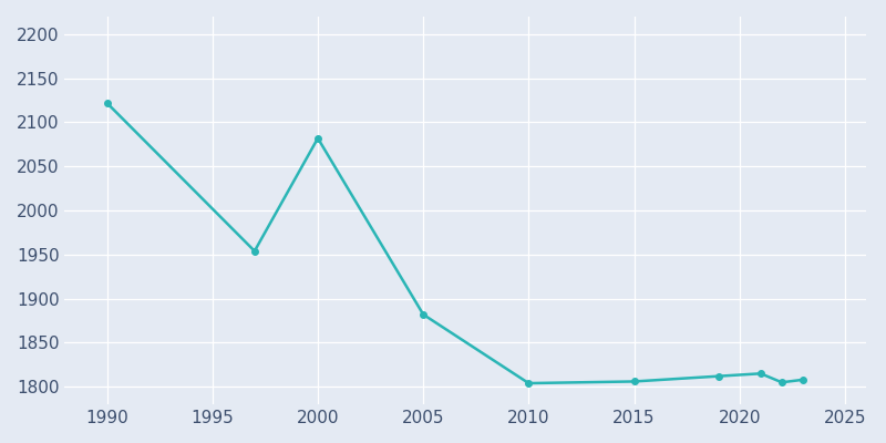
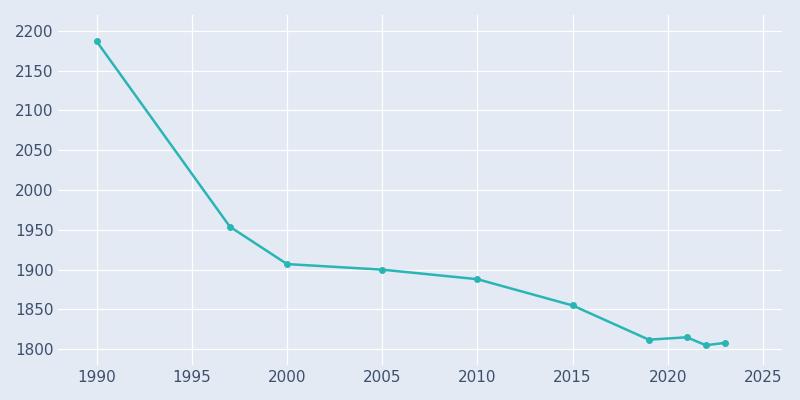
1990: 2122 -> 2187
2000: 2082 -> 1907
2005: 1882 -> 1900
2010: 1804 -> 1888
2015: 1806 -> 1855
